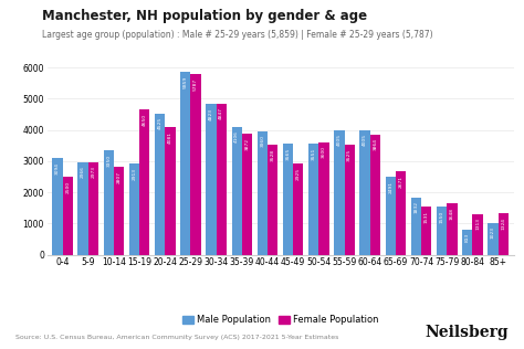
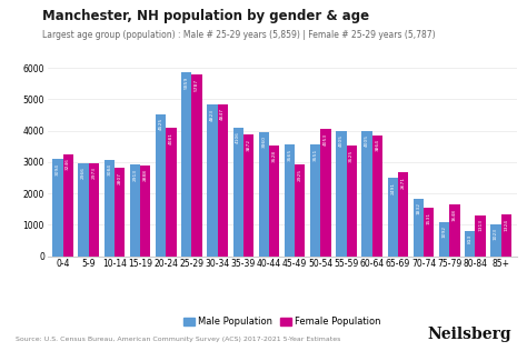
Female Population/0-4: 2500 -> 3250
Male Population/10-14: 3350 -> 3080
Female Population/15-19: 4650 -> 2890
Female Population/50-54: 3600 -> 4050
Male Population/75-79: 1550 -> 1090
